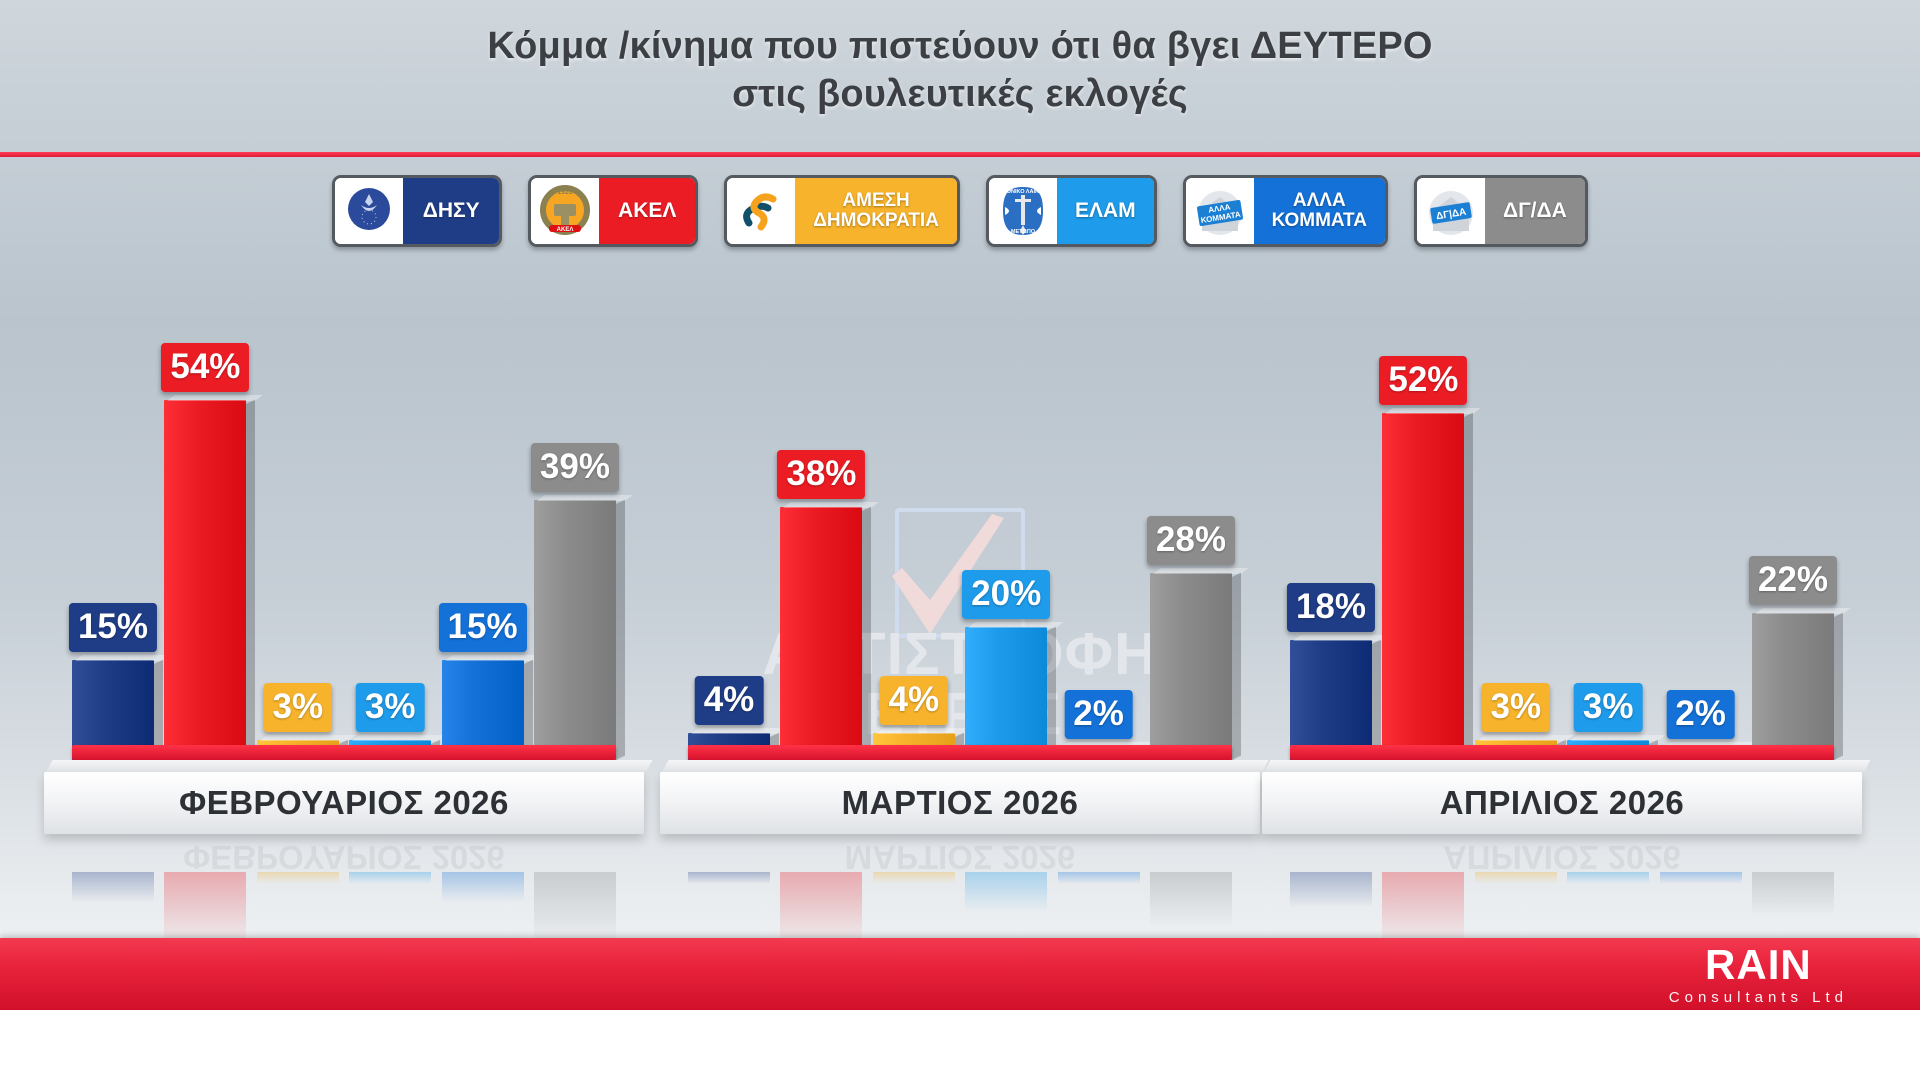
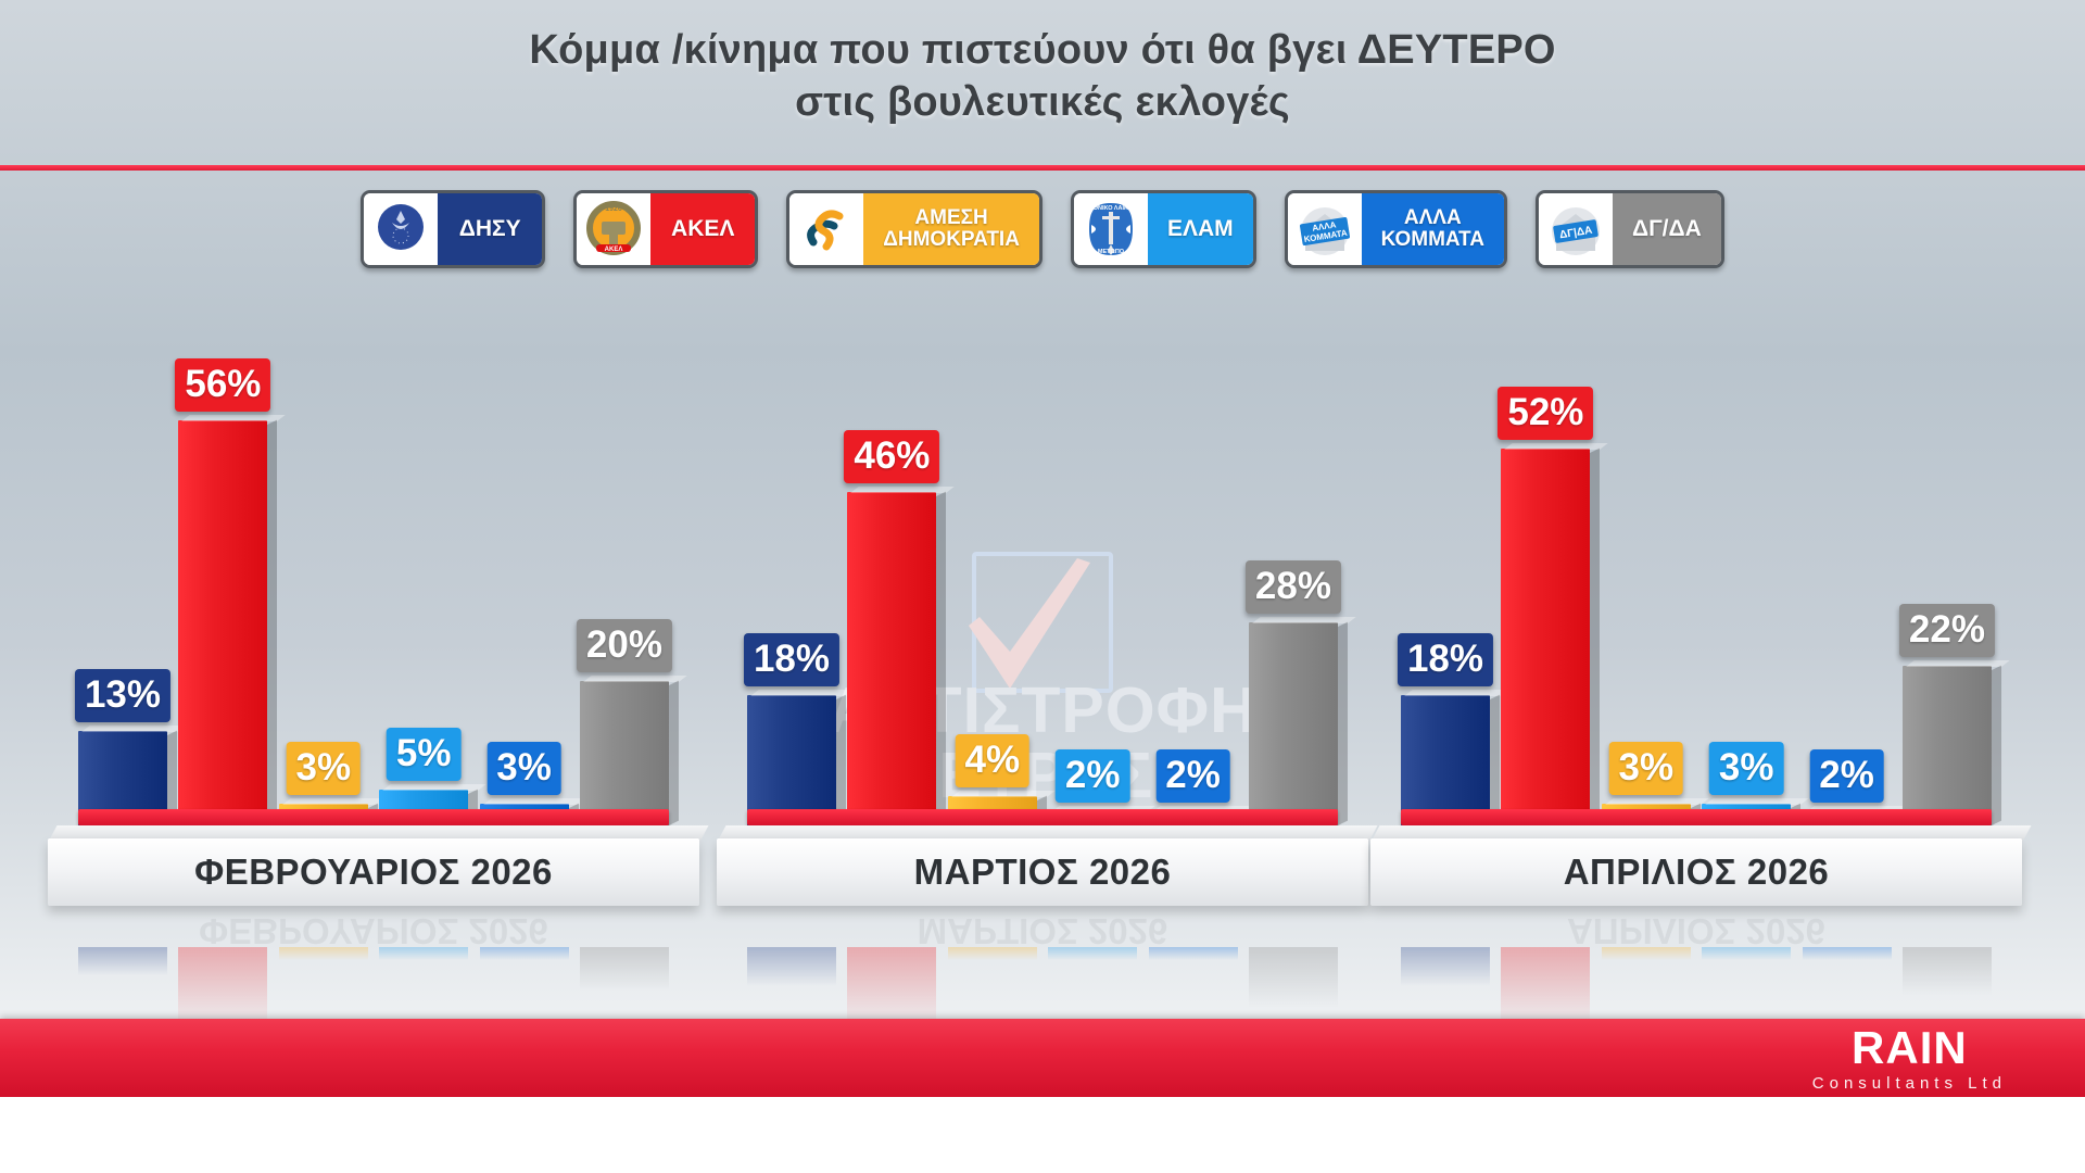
ΔΗΣΥ/ΦΕΒΡΟΥΑΡΙΟΣ 2026: 15% -> 13%
ΑΚΕΛ/ΦΕΒΡΟΥΑΡΙΟΣ 2026: 54% -> 56%
ΕΛΑΜ/ΦΕΒΡΟΥΑΡΙΟΣ 2026: 3% -> 5%
ΑΛΛΑ ΚΟΜΜΑΤΑ/ΦΕΒΡΟΥΑΡΙΟΣ 2026: 15% -> 3%
ΔΓ/ΔΑ/ΦΕΒΡΟΥΑΡΙΟΣ 2026: 39% -> 20%
ΔΗΣΥ/ΜΑΡΤΙΟΣ 2026: 4% -> 18%
ΑΚΕΛ/ΜΑΡΤΙΟΣ 2026: 38% -> 46%
ΕΛΑΜ/ΜΑΡΤΙΟΣ 2026: 20% -> 2%
